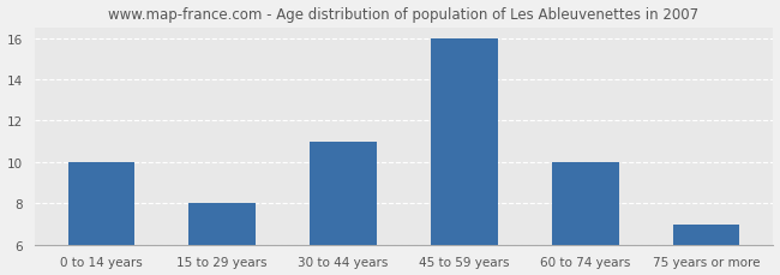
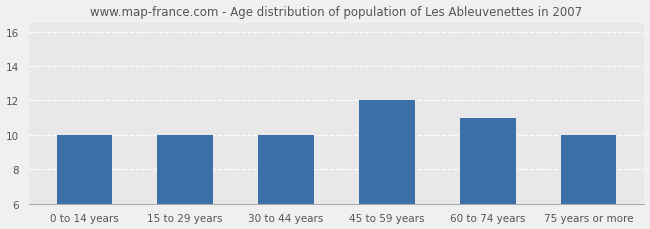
15 to 29 years: 8 -> 10
30 to 44 years: 11 -> 10
45 to 59 years: 16 -> 12
60 to 74 years: 10 -> 11
75 years or more: 7 -> 10
